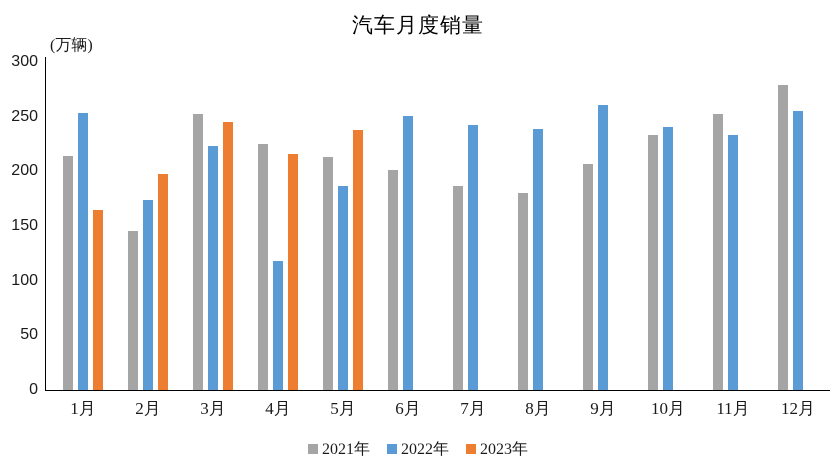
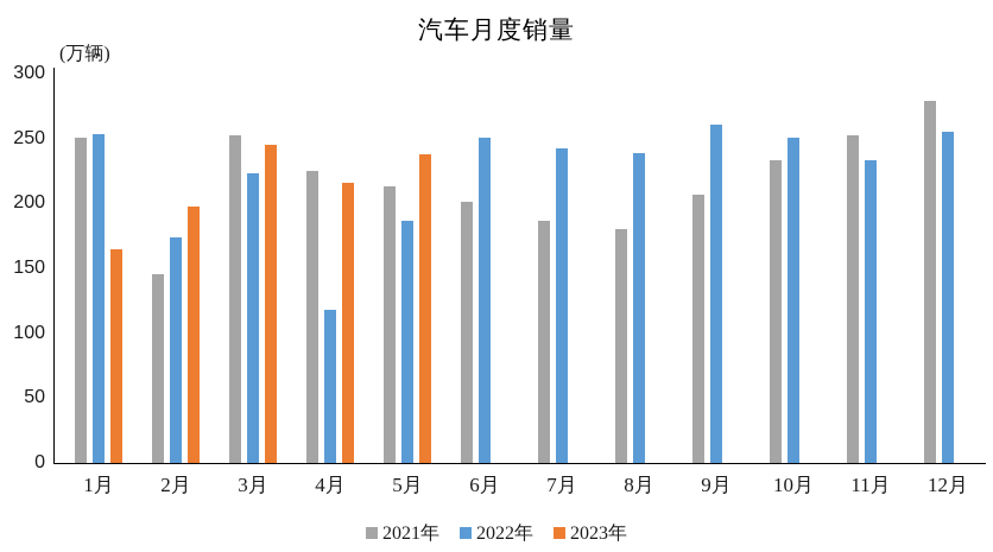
2021年/1月: 214 -> 250
2022年/10月: 241 -> 250
